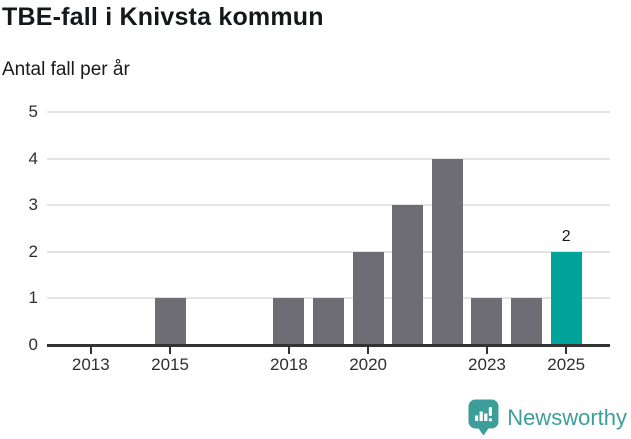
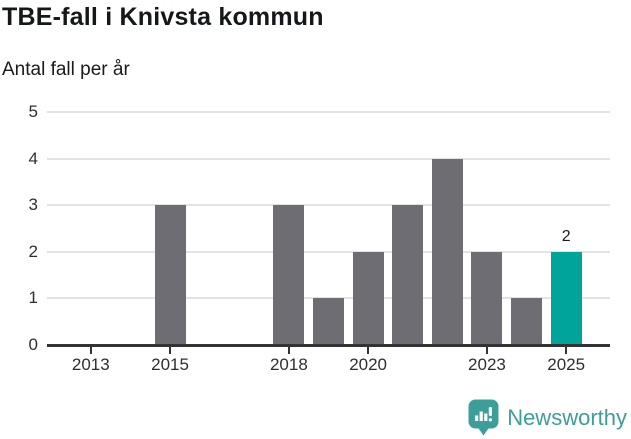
2015: 1 -> 3
2018: 1 -> 3
2023: 1 -> 2
